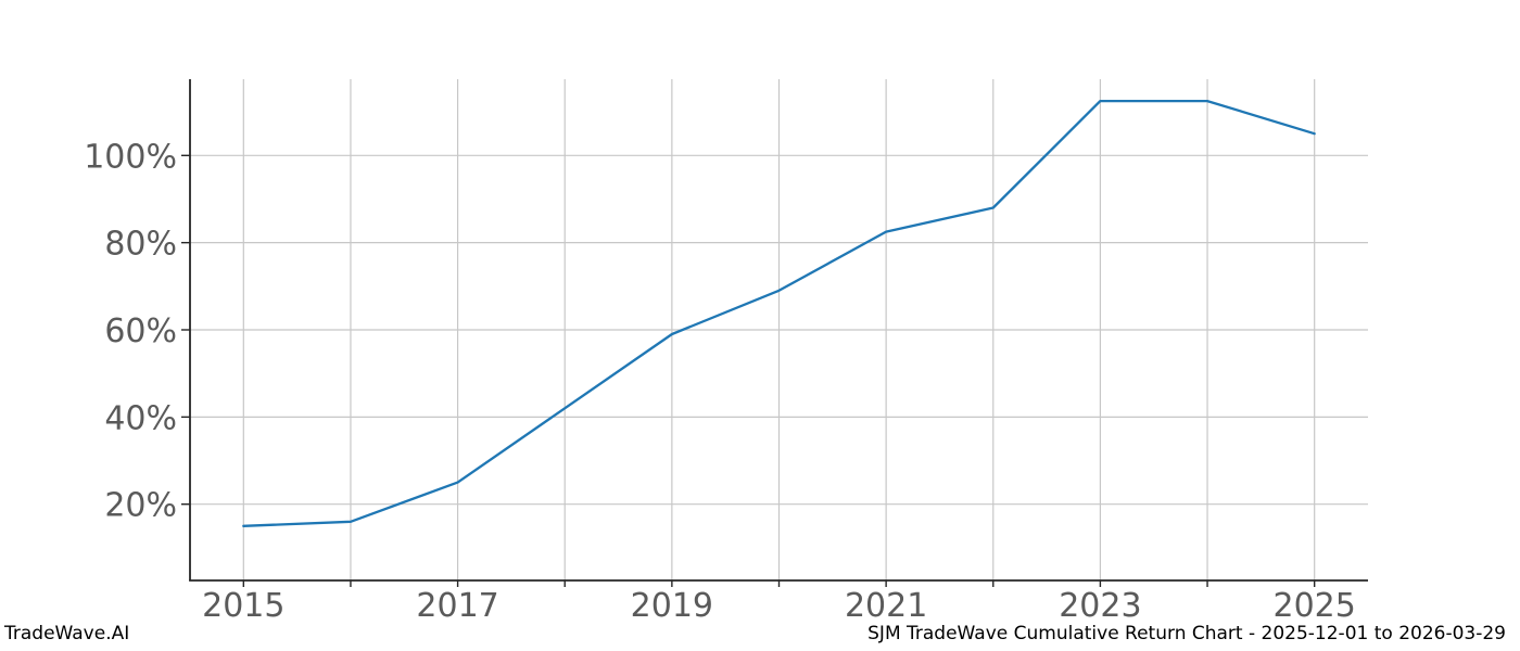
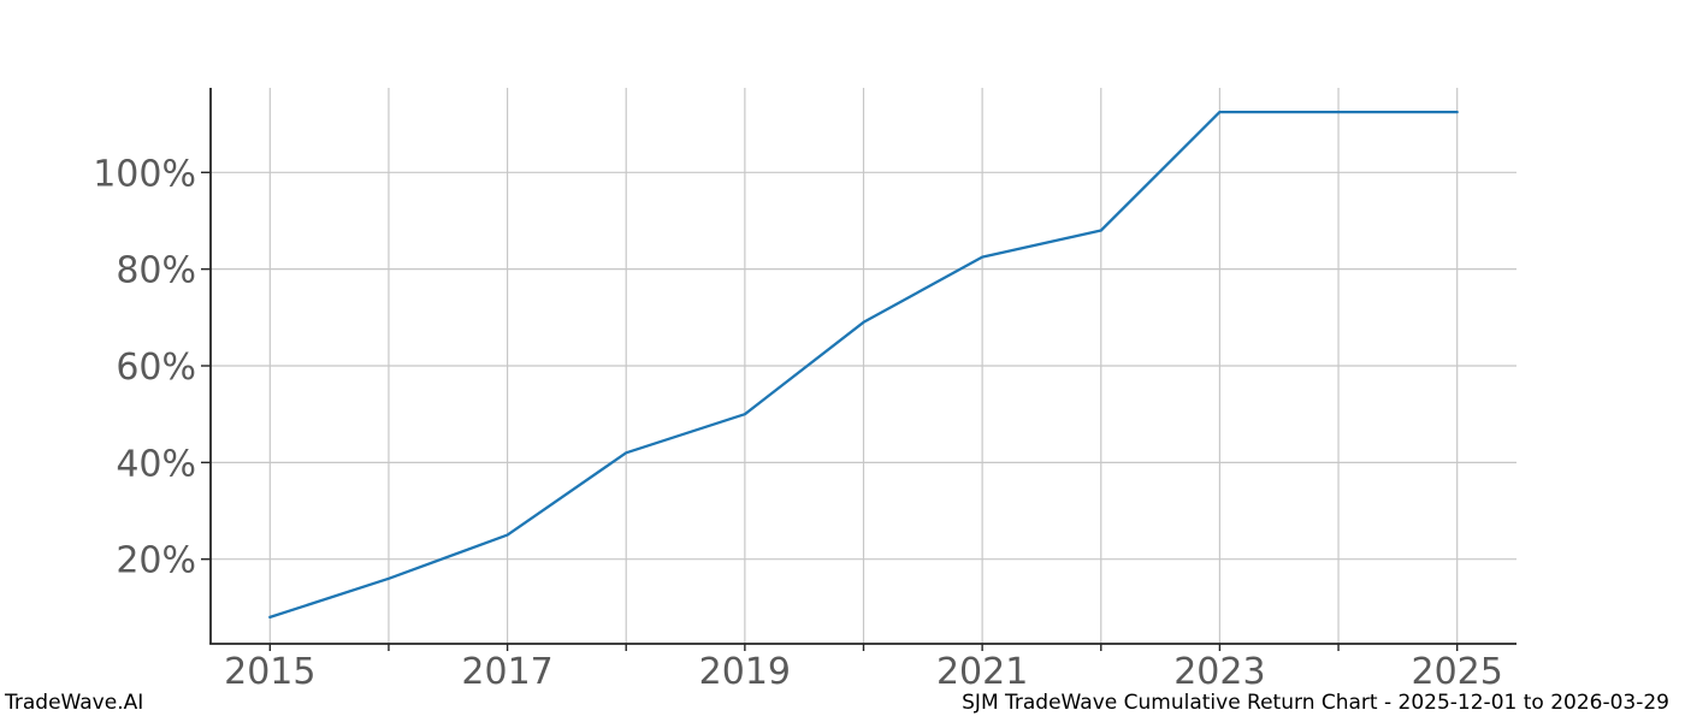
2015: 15% -> 8%
2019: 59% -> 50%
2025: 105% -> 112%
